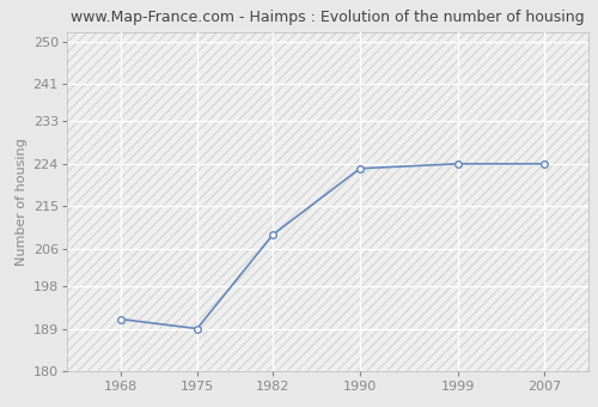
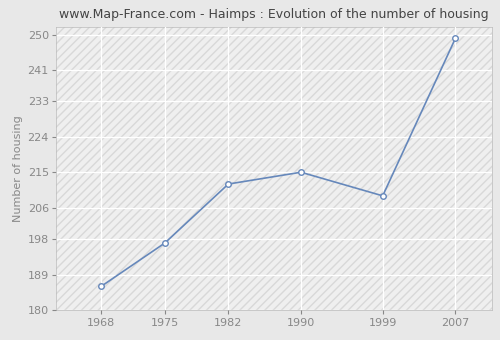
1968: 191 -> 186
1975: 189 -> 197
1982: 209 -> 212
1990: 223 -> 215
1999: 224 -> 209
2007: 224 -> 249
